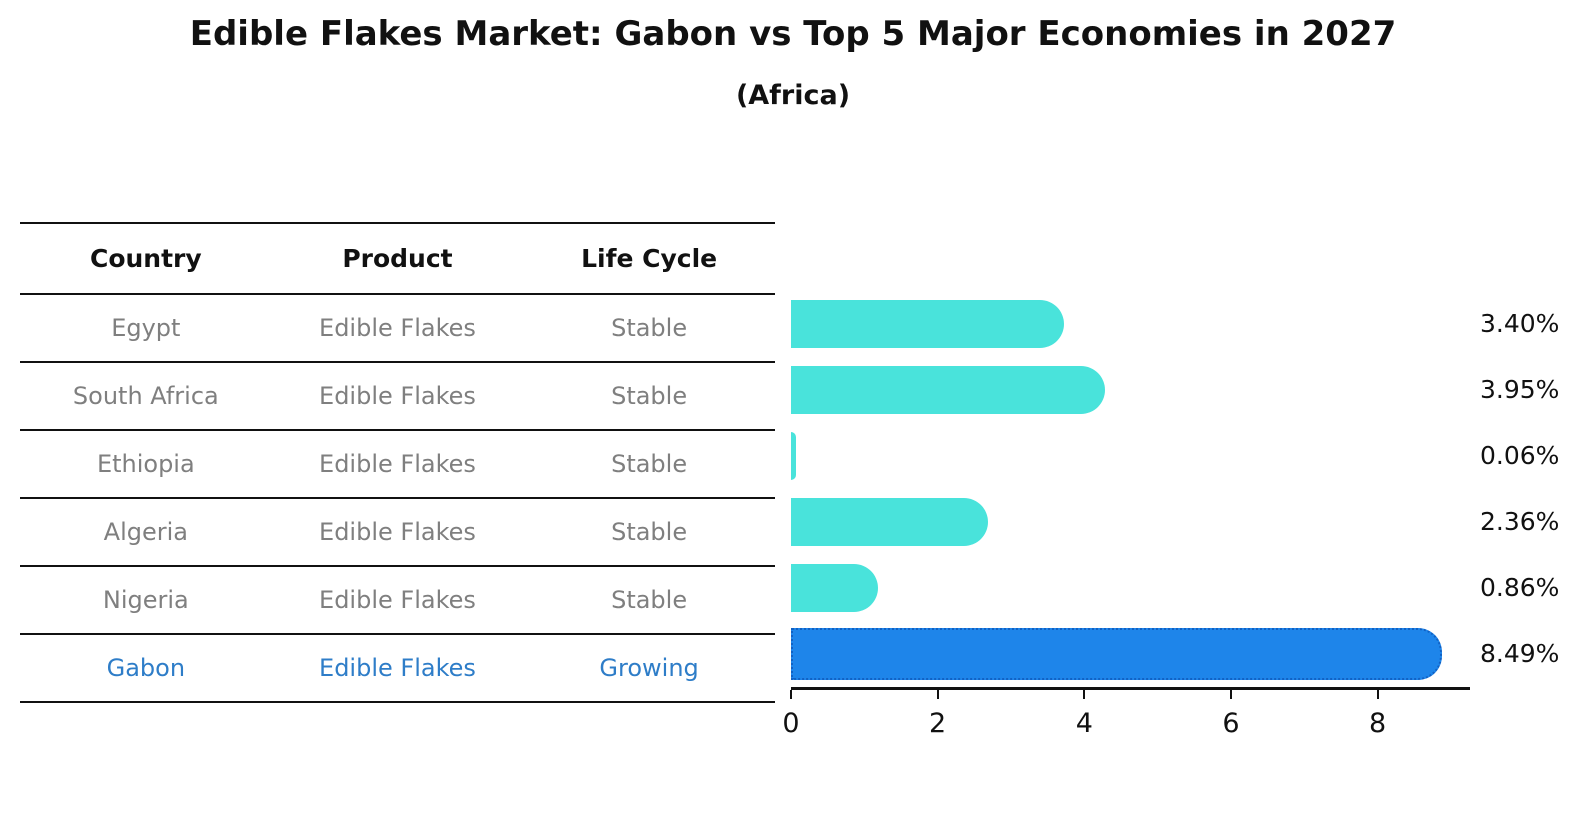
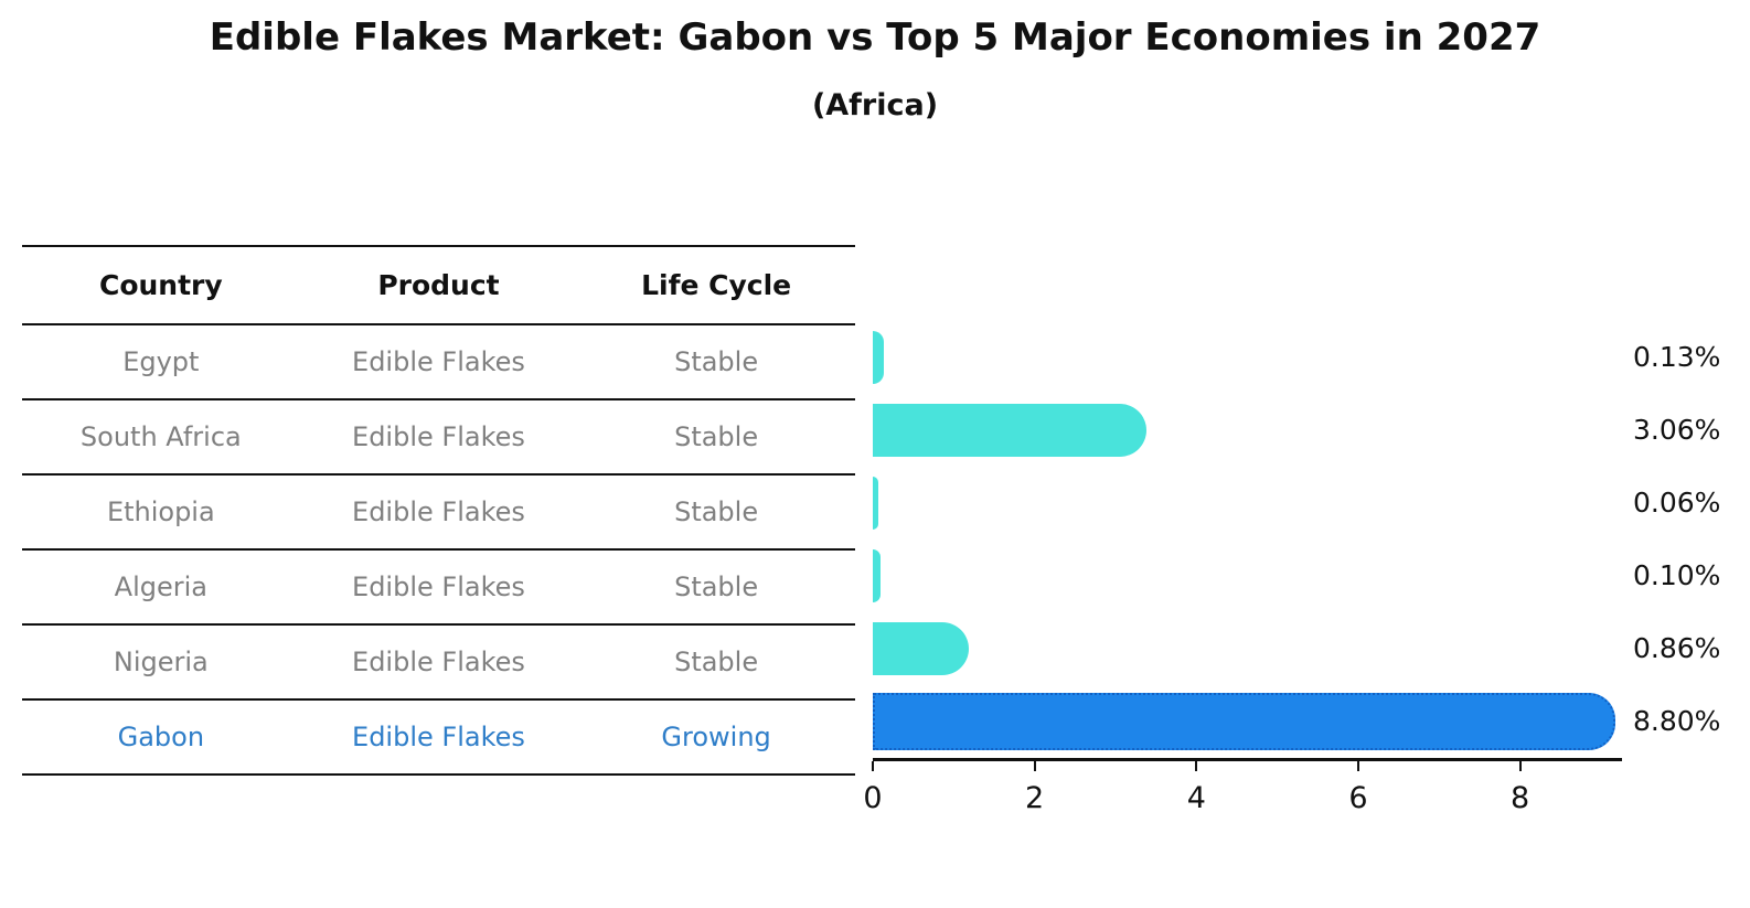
Egypt: 3.40% -> 0.13%
South Africa: 3.95% -> 3.06%
Algeria: 2.36% -> 0.10%
Gabon: 8.49% -> 8.80%
